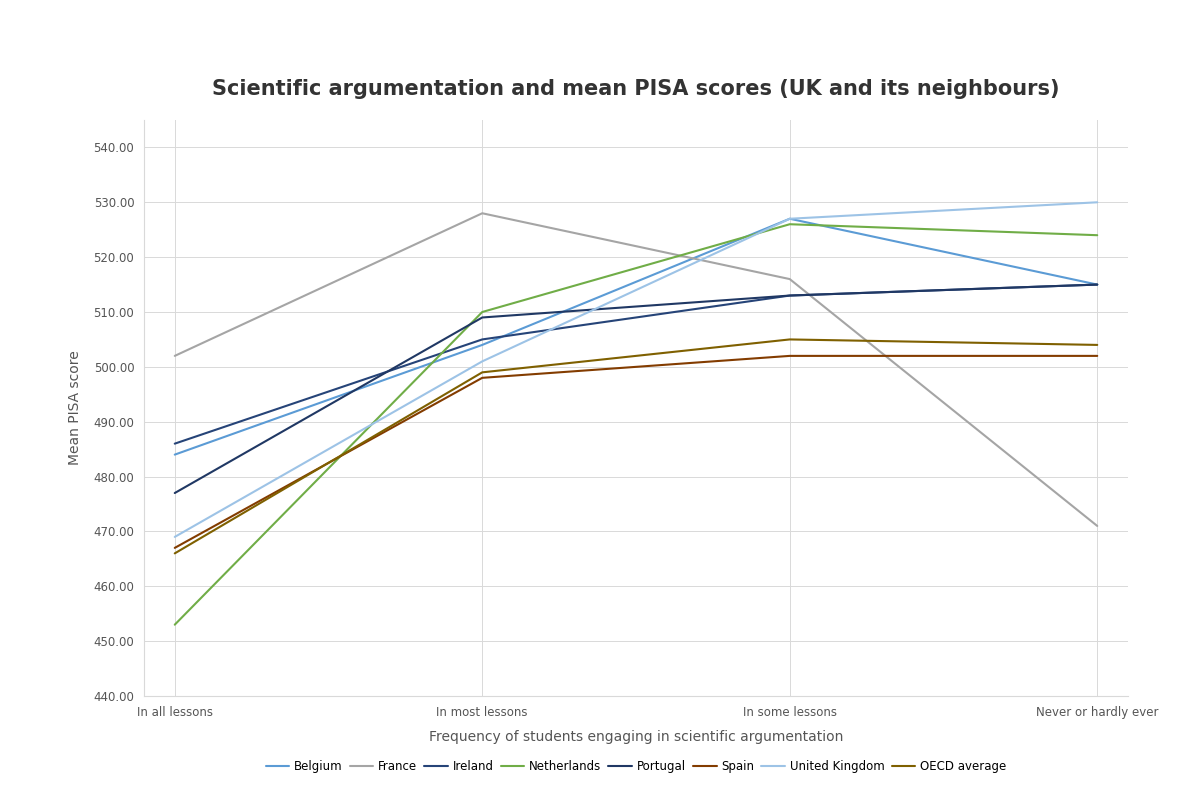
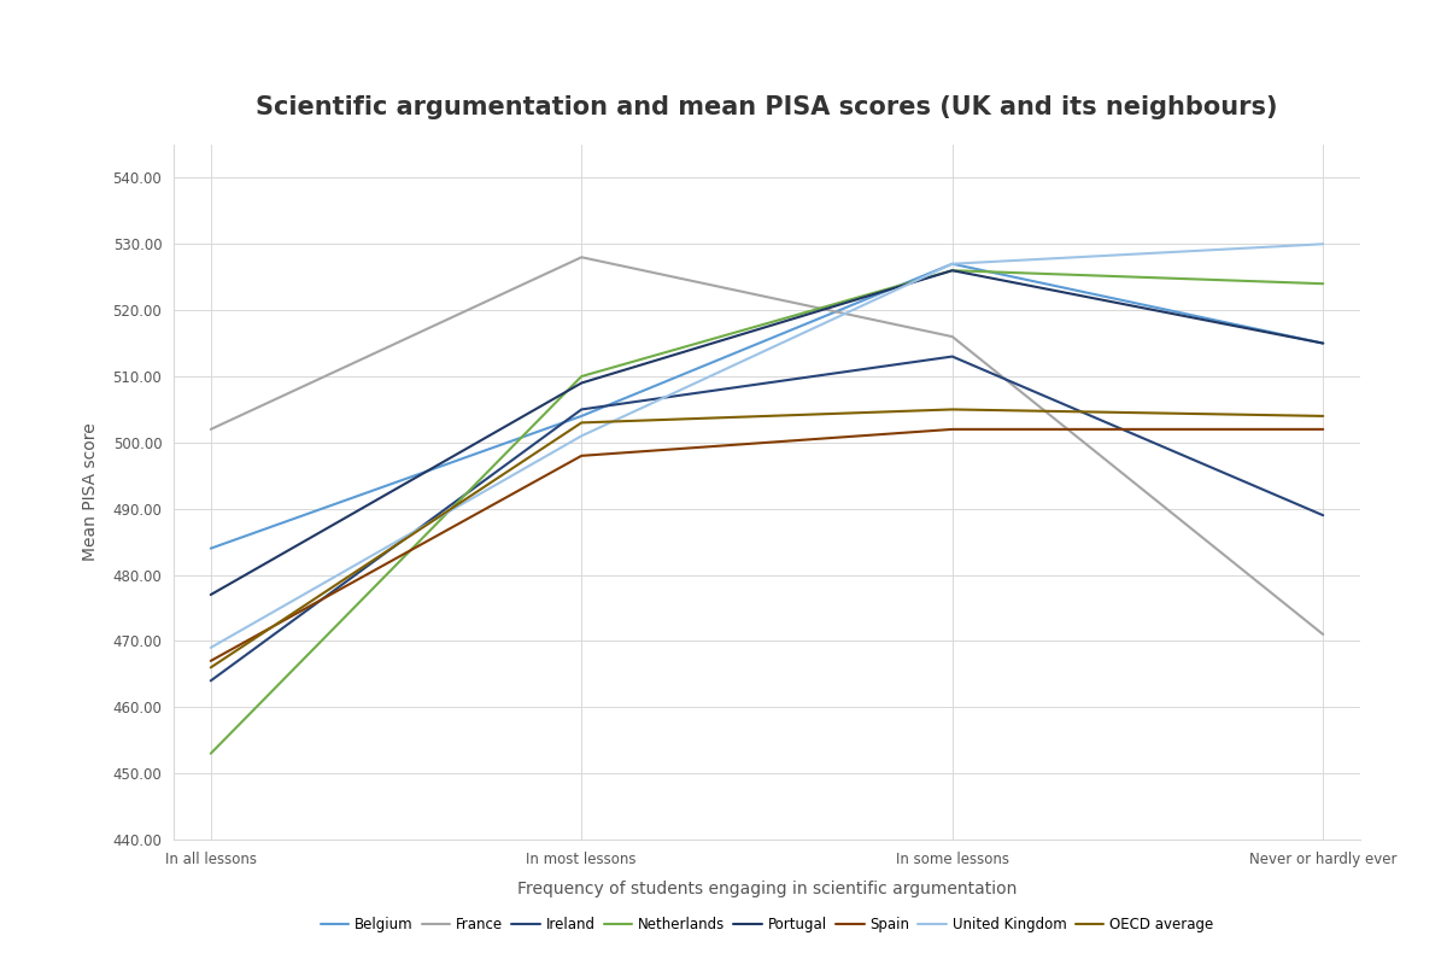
Ireland/In all lessons: 486 -> 464
OECD average/In most lessons: 499 -> 503
Portugal/In some lessons: 513 -> 526
Ireland/Never or hardly ever: 515 -> 489
